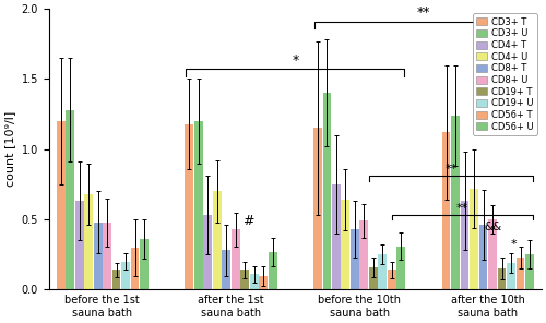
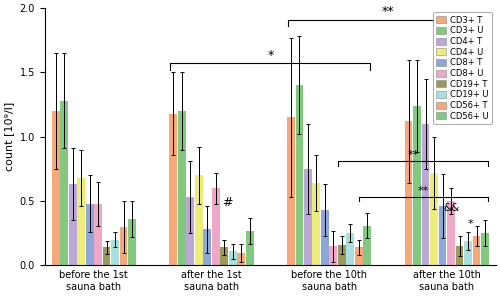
CD8+ U/after the 1st sauna bath: 0.43 -> 0.60
CD8+ U/before the 10th sauna bath: 0.49 -> 0.15
CD4+ T/after the 10th sauna bath: 0.63 -> 1.10
